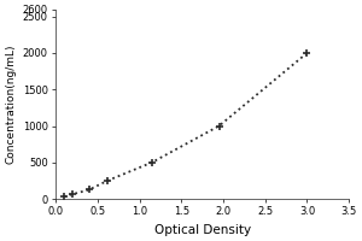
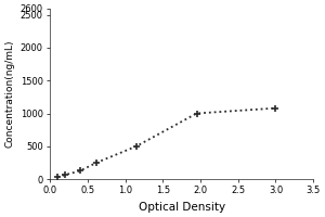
3.0: 2000 -> 1080
